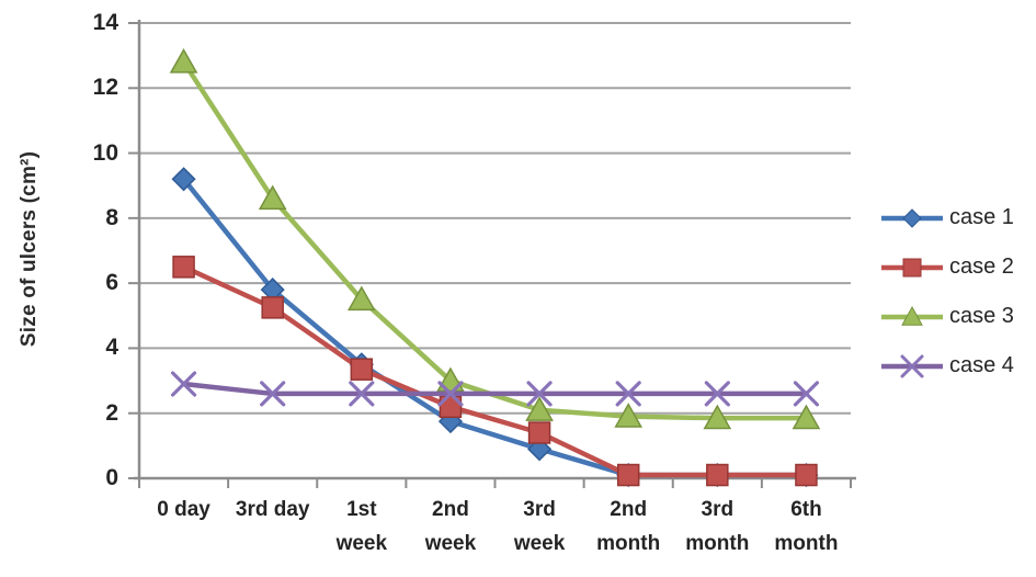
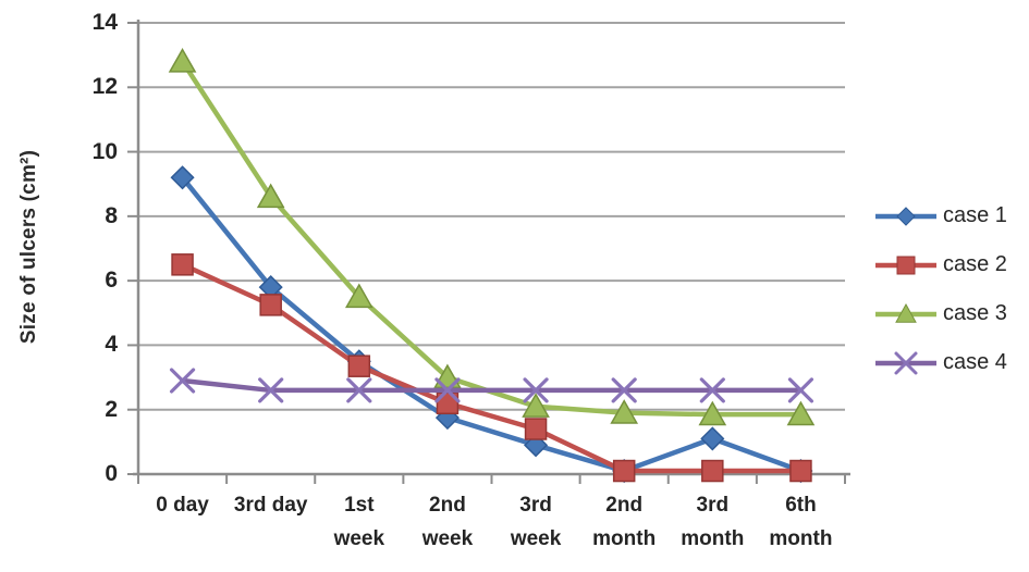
case 1/3rd month: 0.1 -> 1.1
